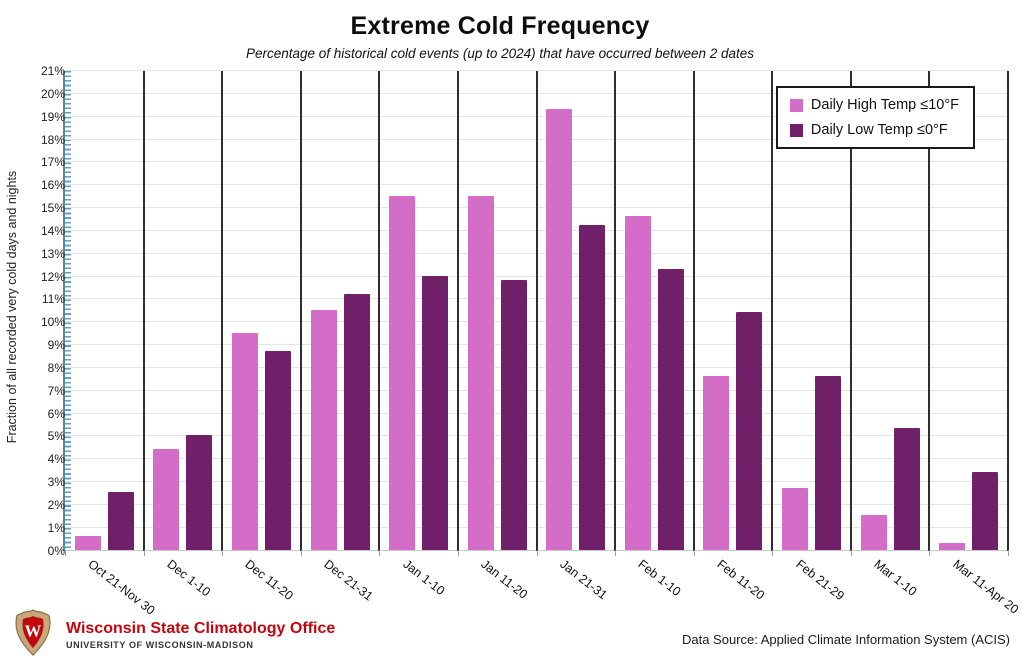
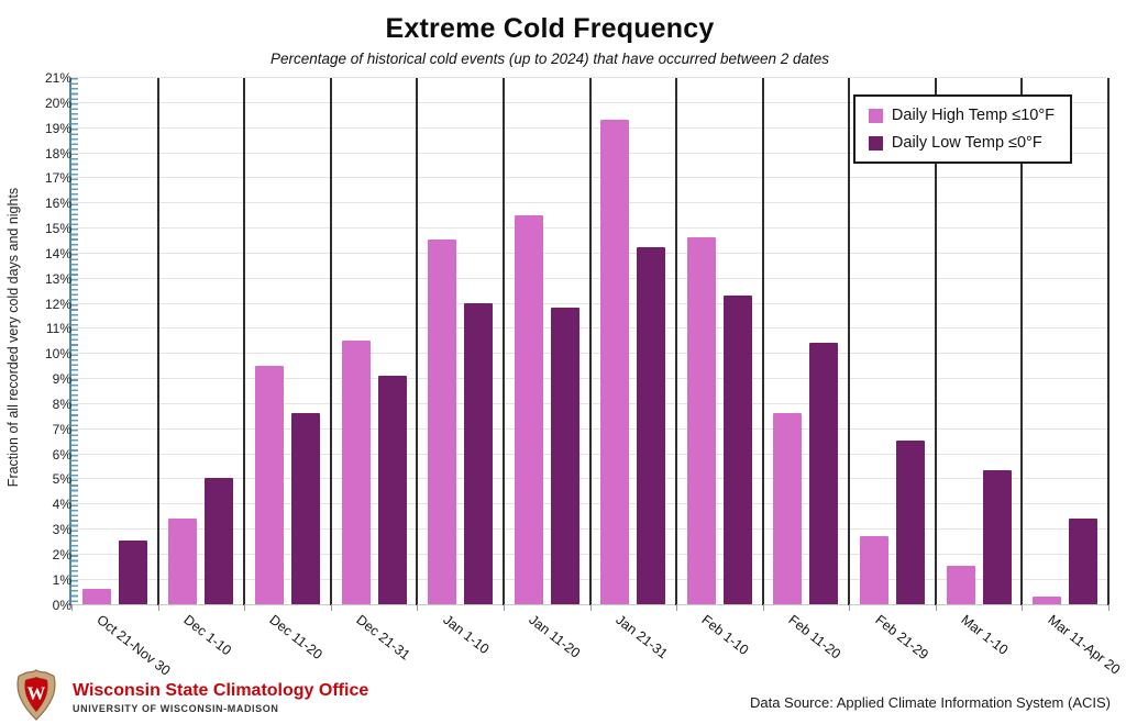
Daily High Temp ≤10°F/Dec 1-10: 4.4% -> 3.4%
Daily Low Temp ≤0°F/Dec 11-20: 8.7% -> 7.6%
Daily Low Temp ≤0°F/Dec 21-31: 11.2% -> 9.1%
Daily High Temp ≤10°F/Jan 1-10: 15.5% -> 14.5%
Daily Low Temp ≤0°F/Feb 21-29: 7.6% -> 6.5%
